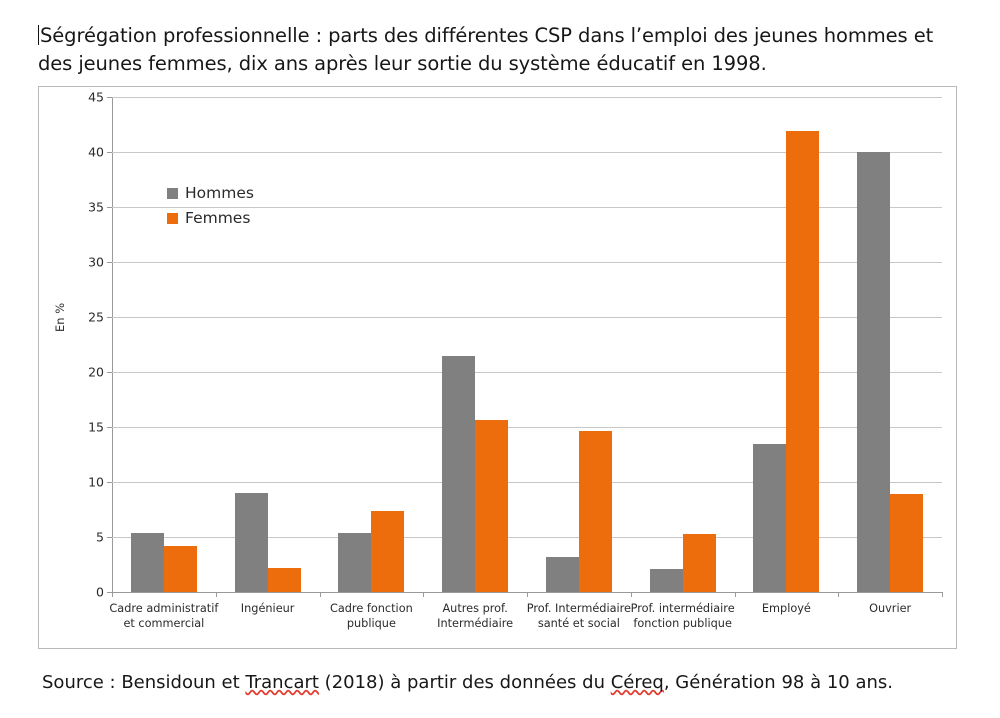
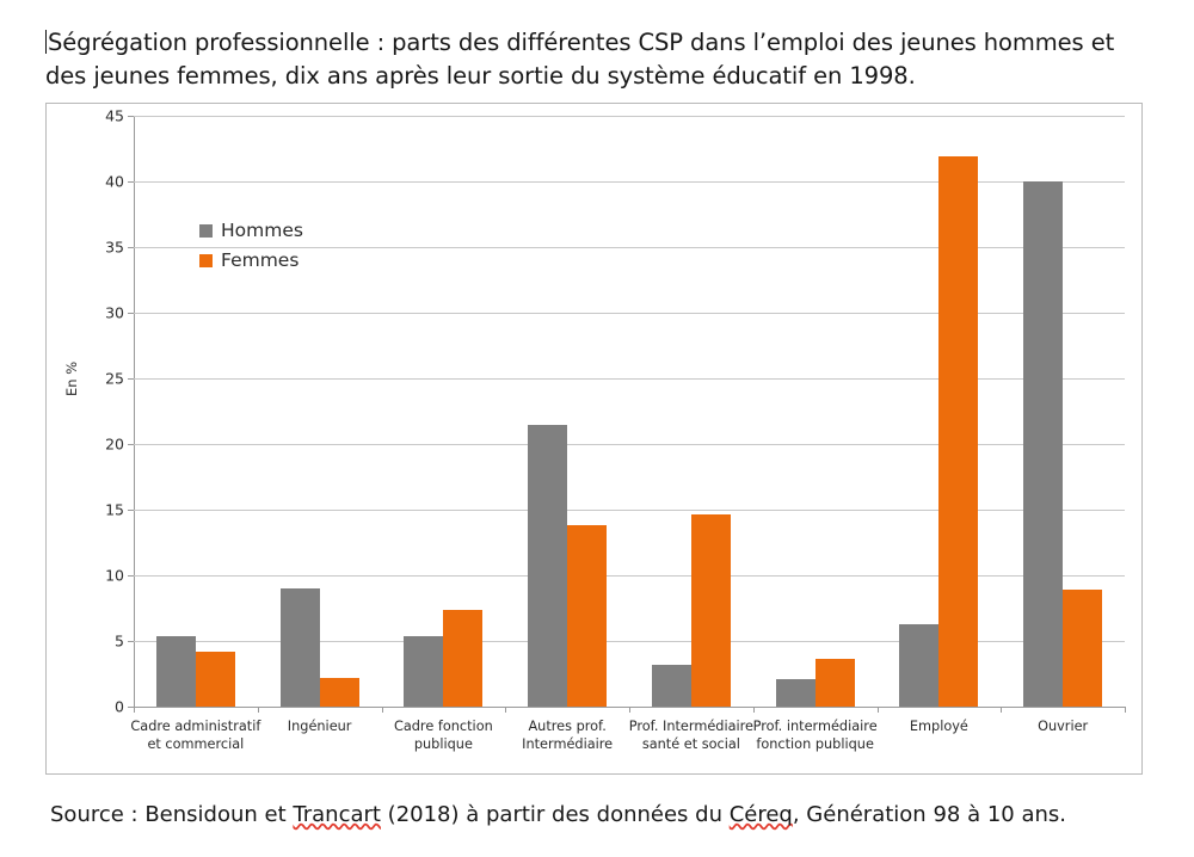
Femmes/Autres prof. Intermédiaire: 15.6 -> 13.8
Femmes/Prof. intermédiaire fonction publique: 5.3 -> 3.6
Hommes/Employé: 13.5 -> 6.3
